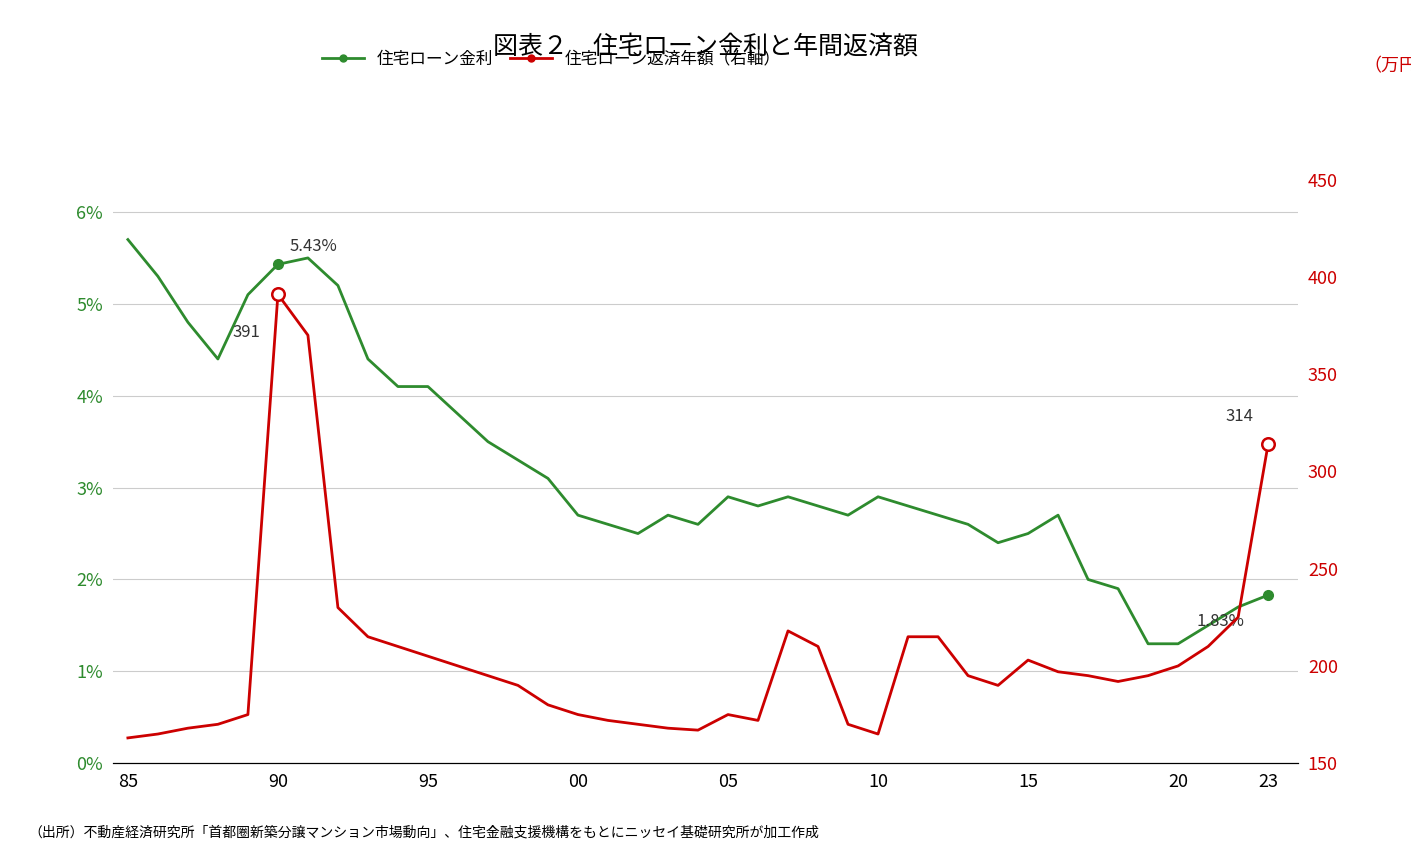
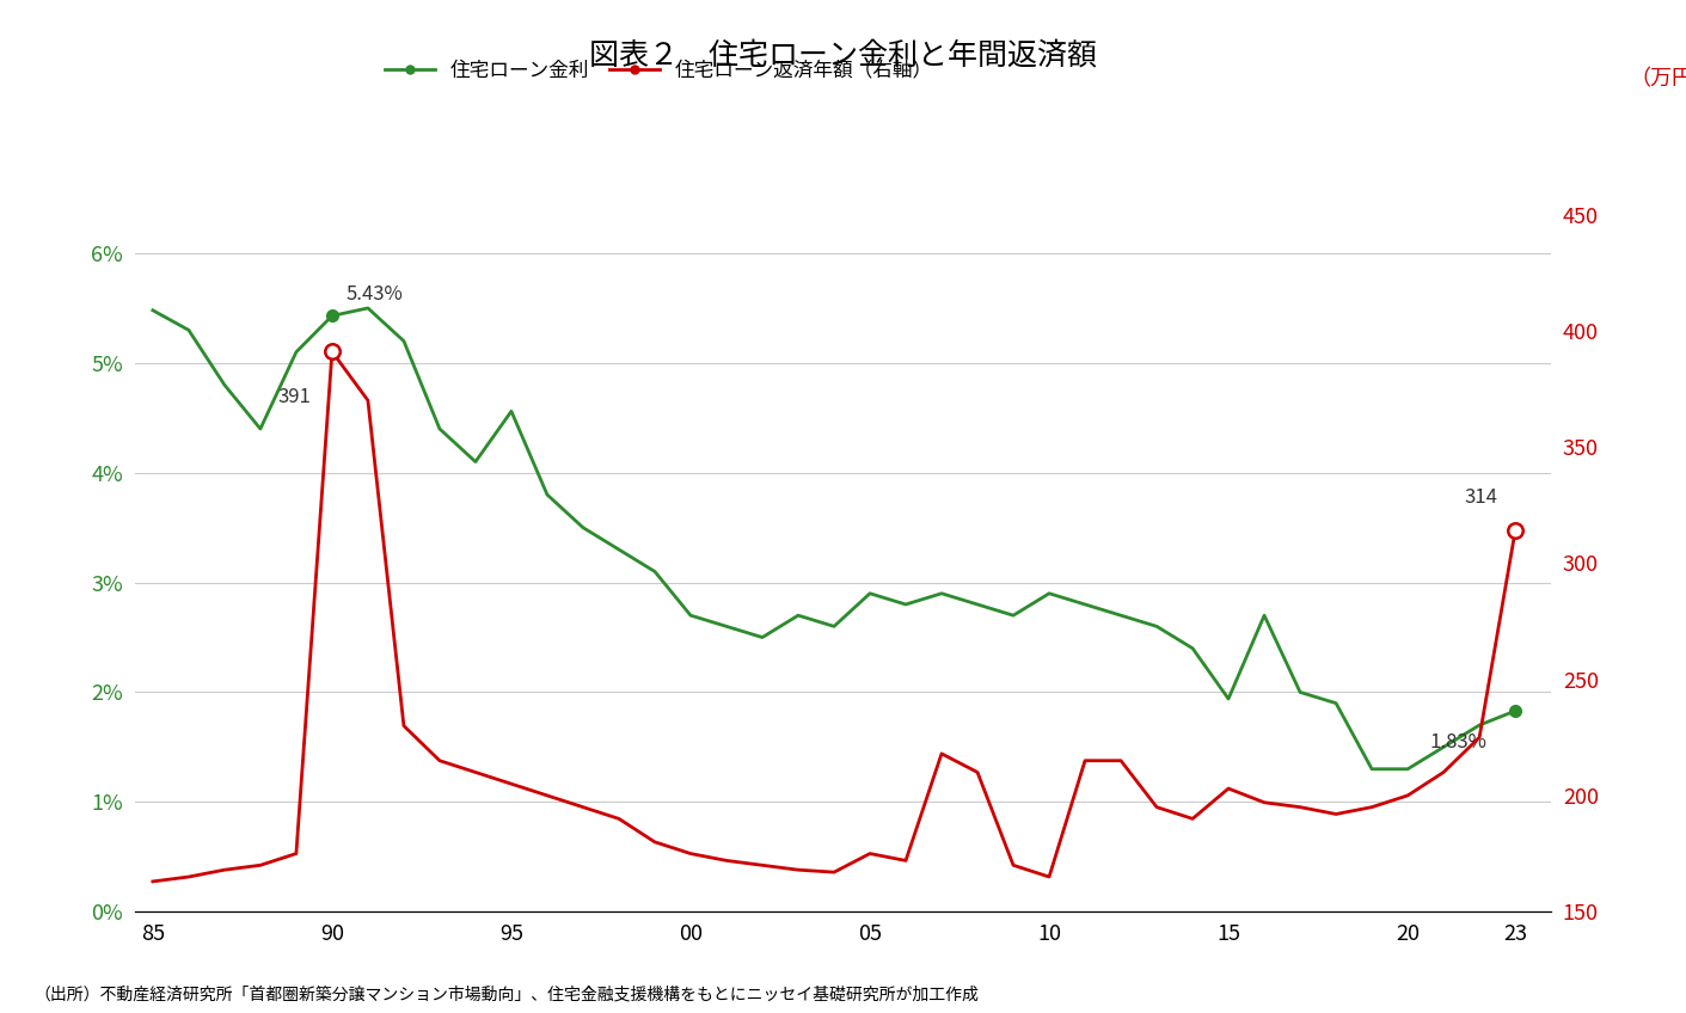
住宅ローン金利/85: 5.70% -> 5.48%
住宅ローン金利/95: 4.10% -> 4.56%
住宅ローン金利/15: 2.50% -> 1.94%
